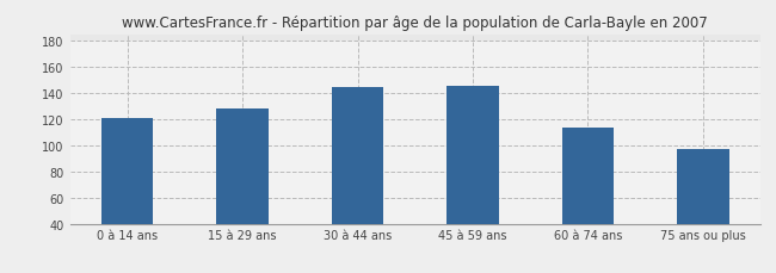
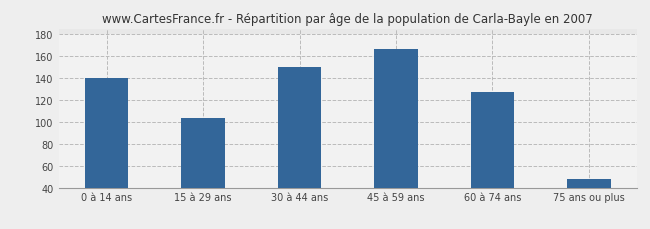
0 à 14 ans: 121 -> 140
15 à 29 ans: 128 -> 104
30 à 44 ans: 145 -> 150
45 à 59 ans: 146 -> 167
60 à 74 ans: 114 -> 127
75 ans ou plus: 97 -> 48
